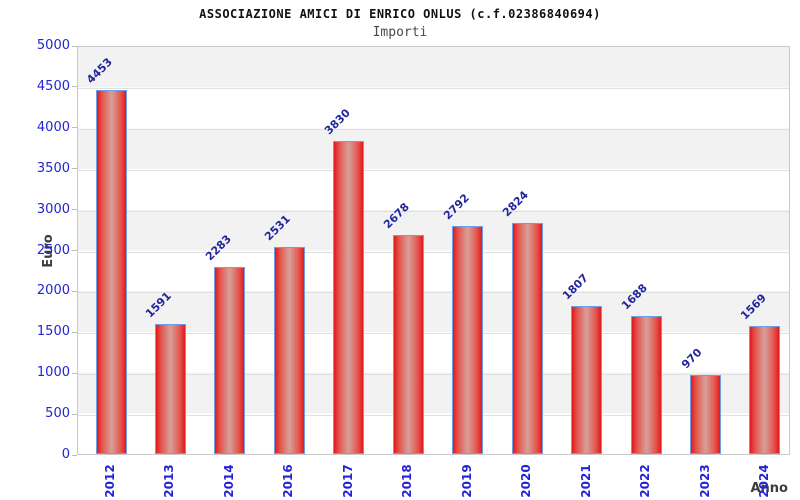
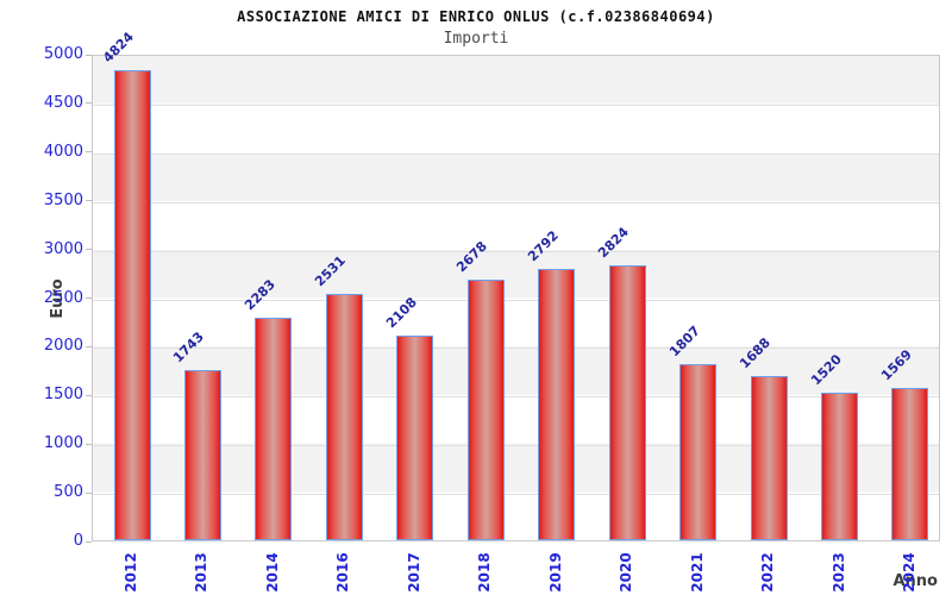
2012: 4453 -> 4824
2013: 1591 -> 1743
2017: 3830 -> 2108
2023: 970 -> 1520
